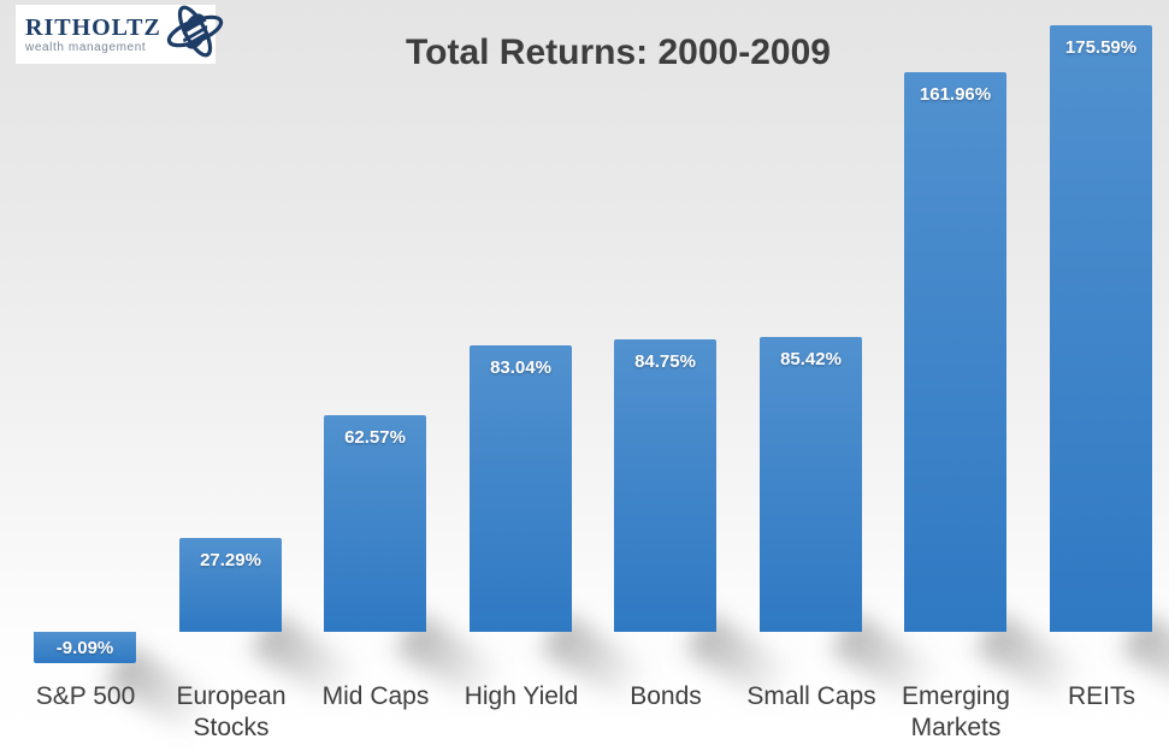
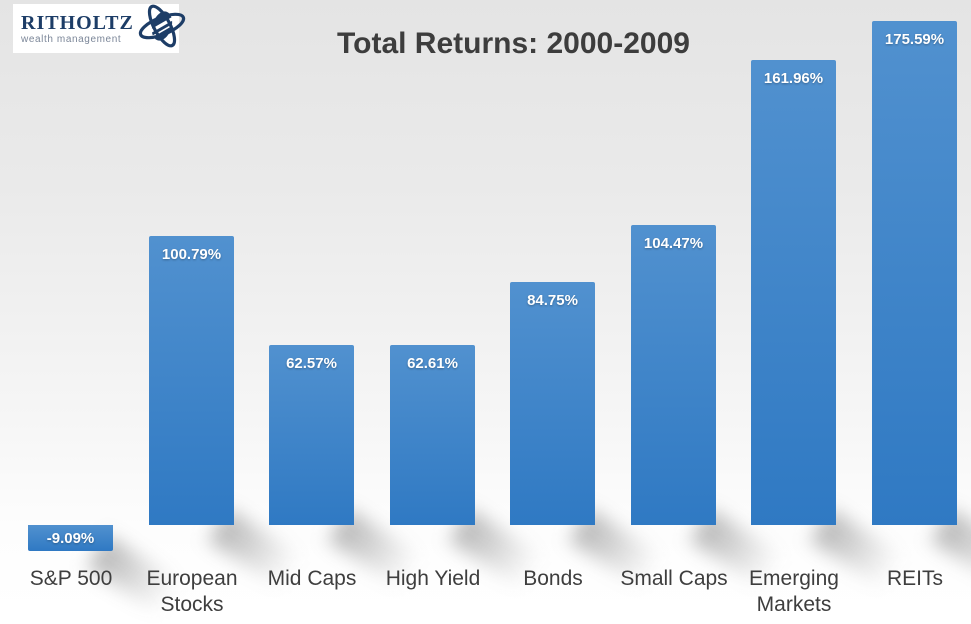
European Stocks: 27.29% -> 100.79%
High Yield: 83.04% -> 62.61%
Small Caps: 85.42% -> 104.47%
